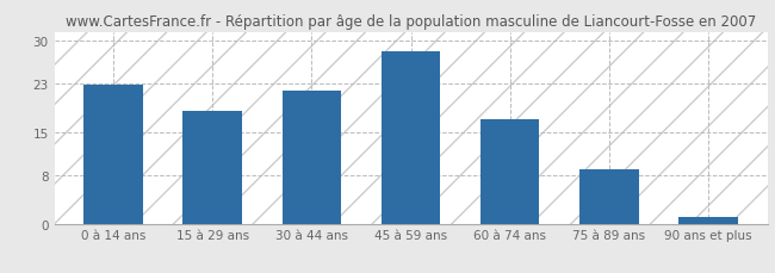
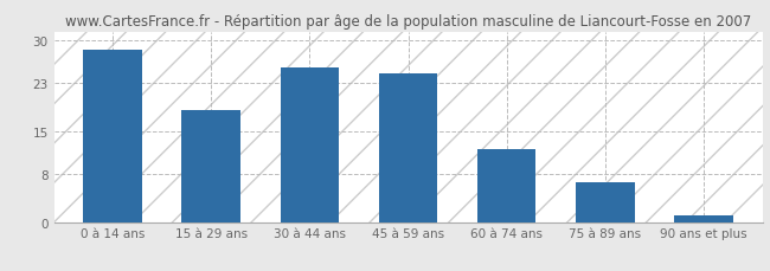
0 à 14 ans: 22.8 -> 28.5
30 à 44 ans: 21.8 -> 25.5
45 à 59 ans: 28.2 -> 24.5
60 à 74 ans: 17.2 -> 12.0
75 à 89 ans: 9.0 -> 6.5
